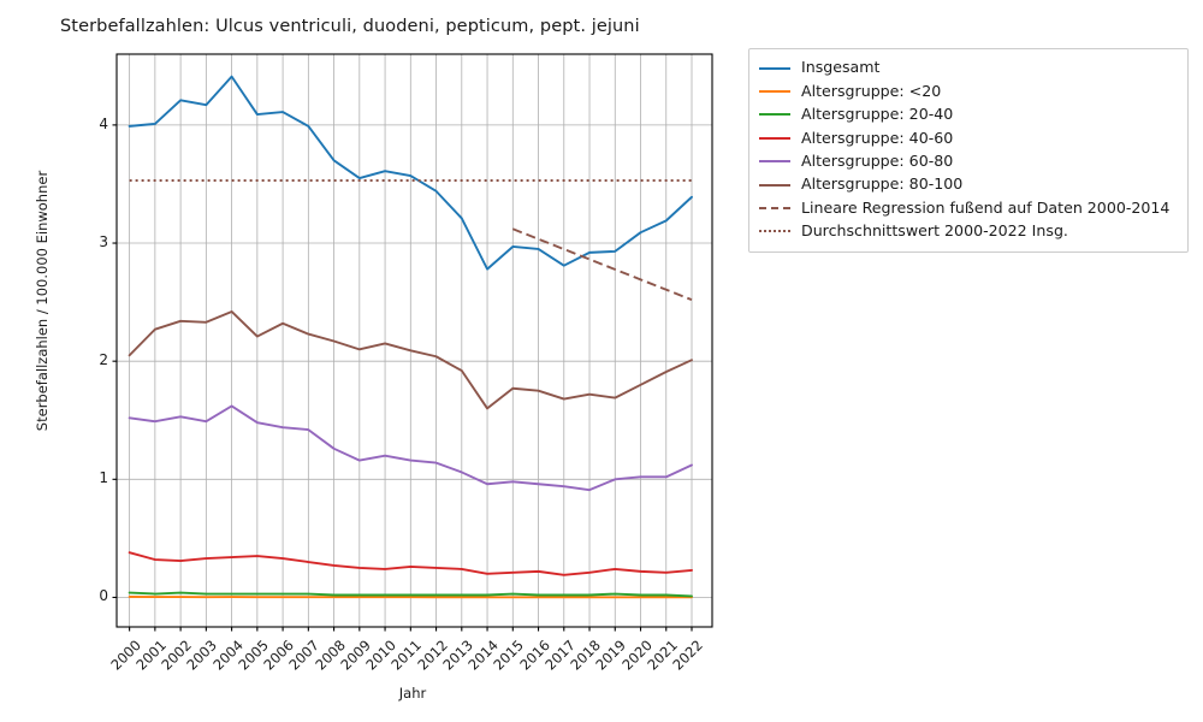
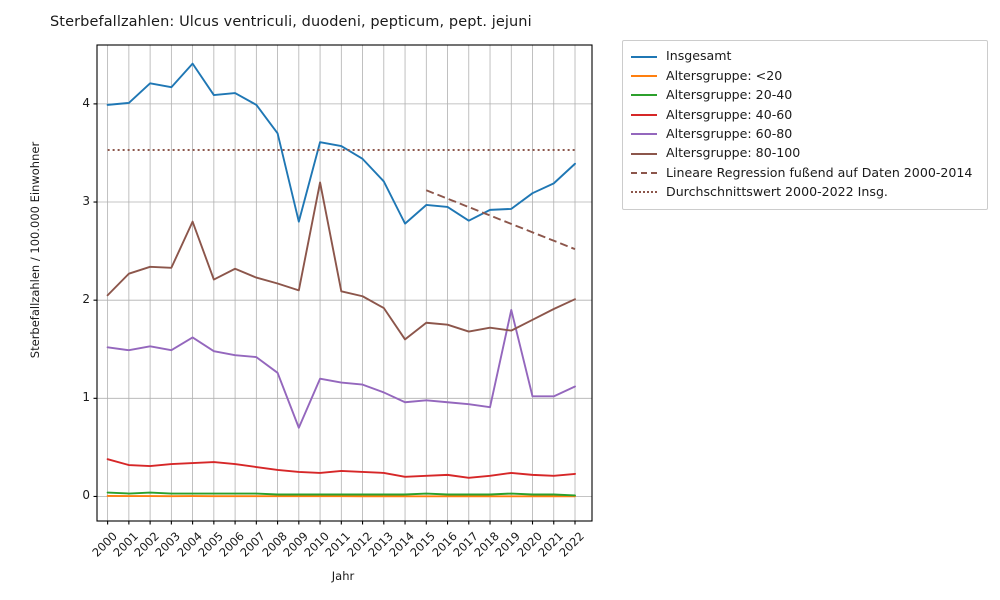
Altersgruppe: 80-100/2004: 2.4 -> 2.8
Insgesamt/2009: 3.5 -> 2.8
Altersgruppe: 60-80/2009: 1.2 -> 0.7
Altersgruppe: 80-100/2010: 2.1 -> 3.2
Altersgruppe: 60-80/2019: 1.0 -> 1.9
